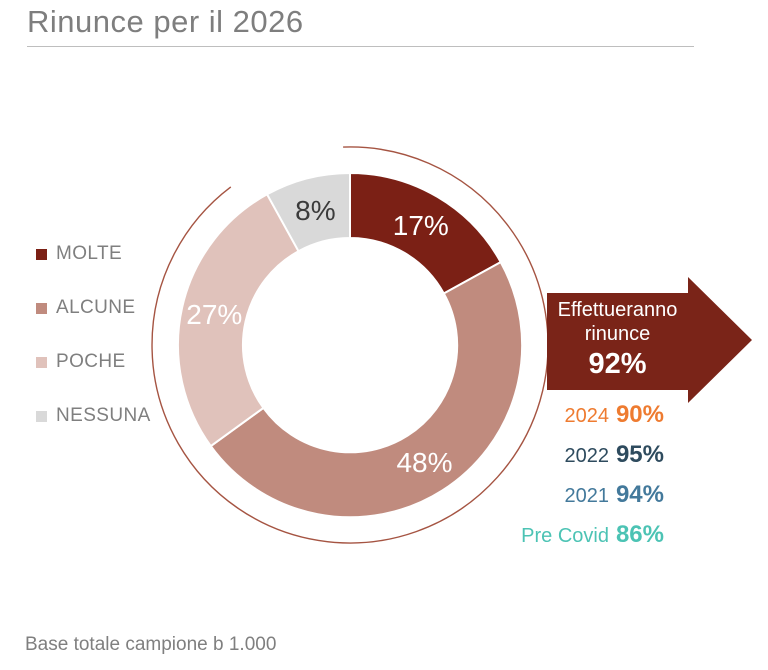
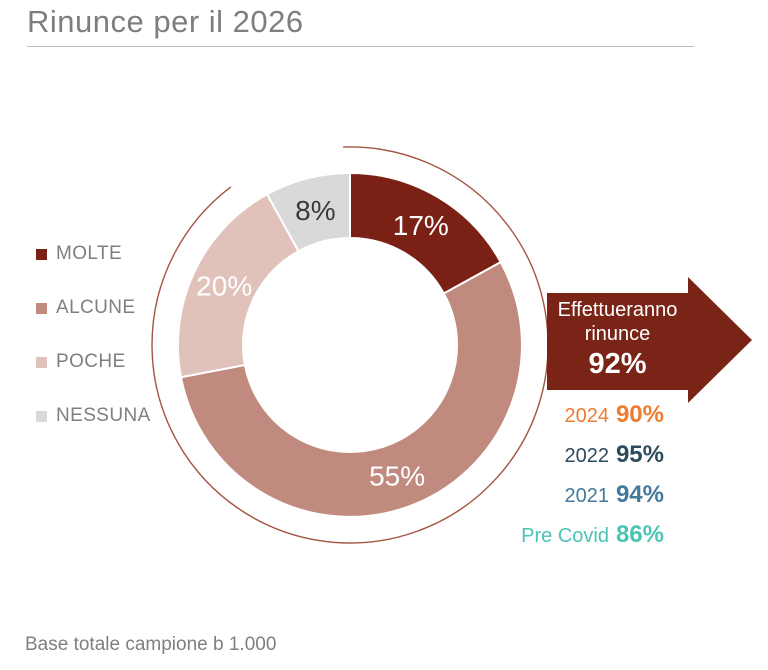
ALCUNE: 48% -> 55%
POCHE: 27% -> 20%
